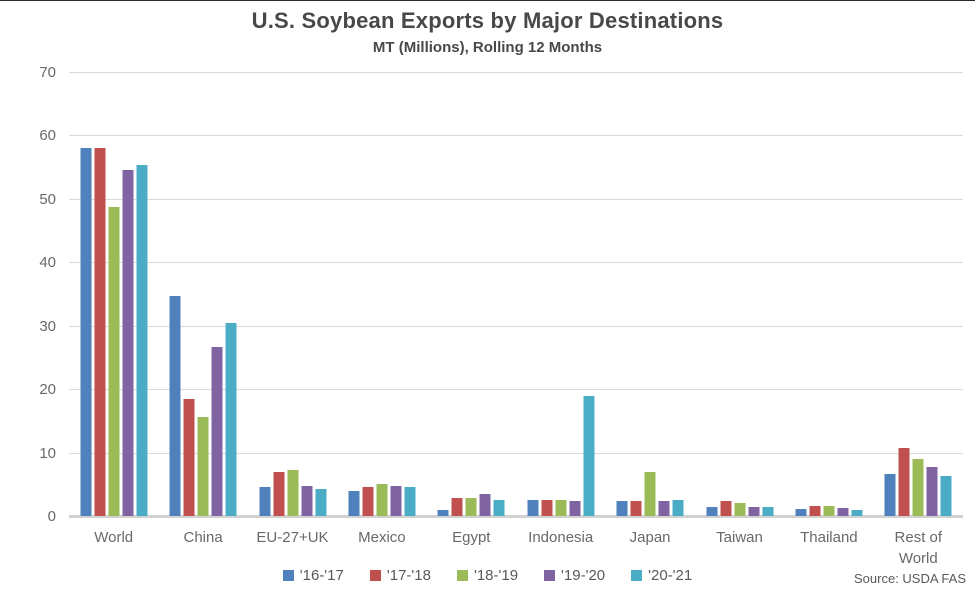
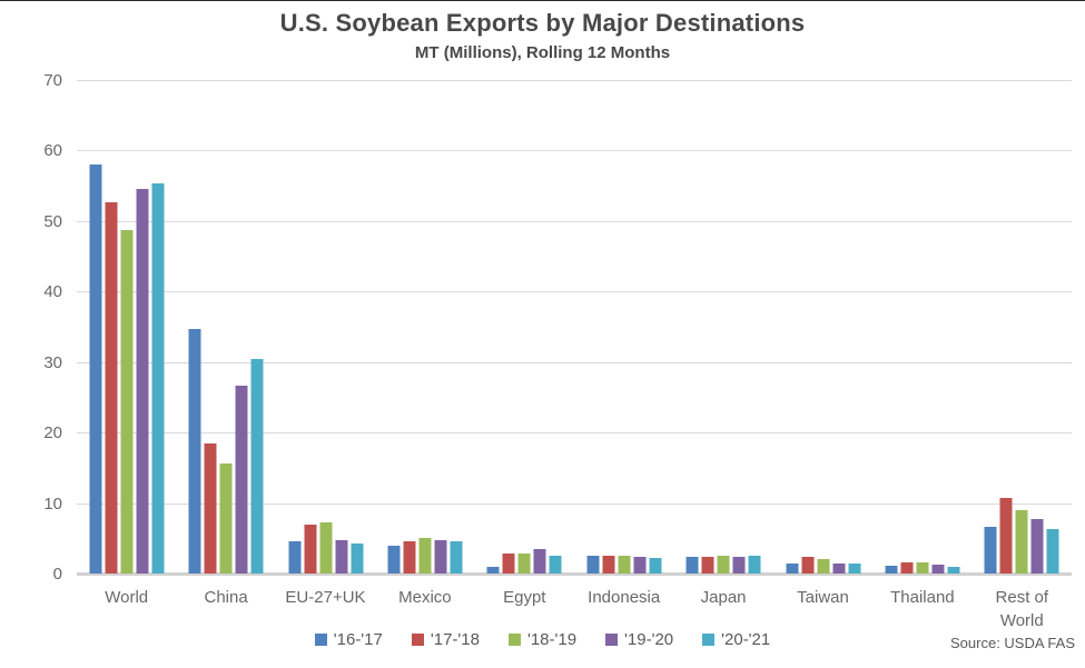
'17-'18/World: 58 -> 53
'20-'21/Indonesia: 19 -> 2
'18-'19/Japan: 7 -> 2
